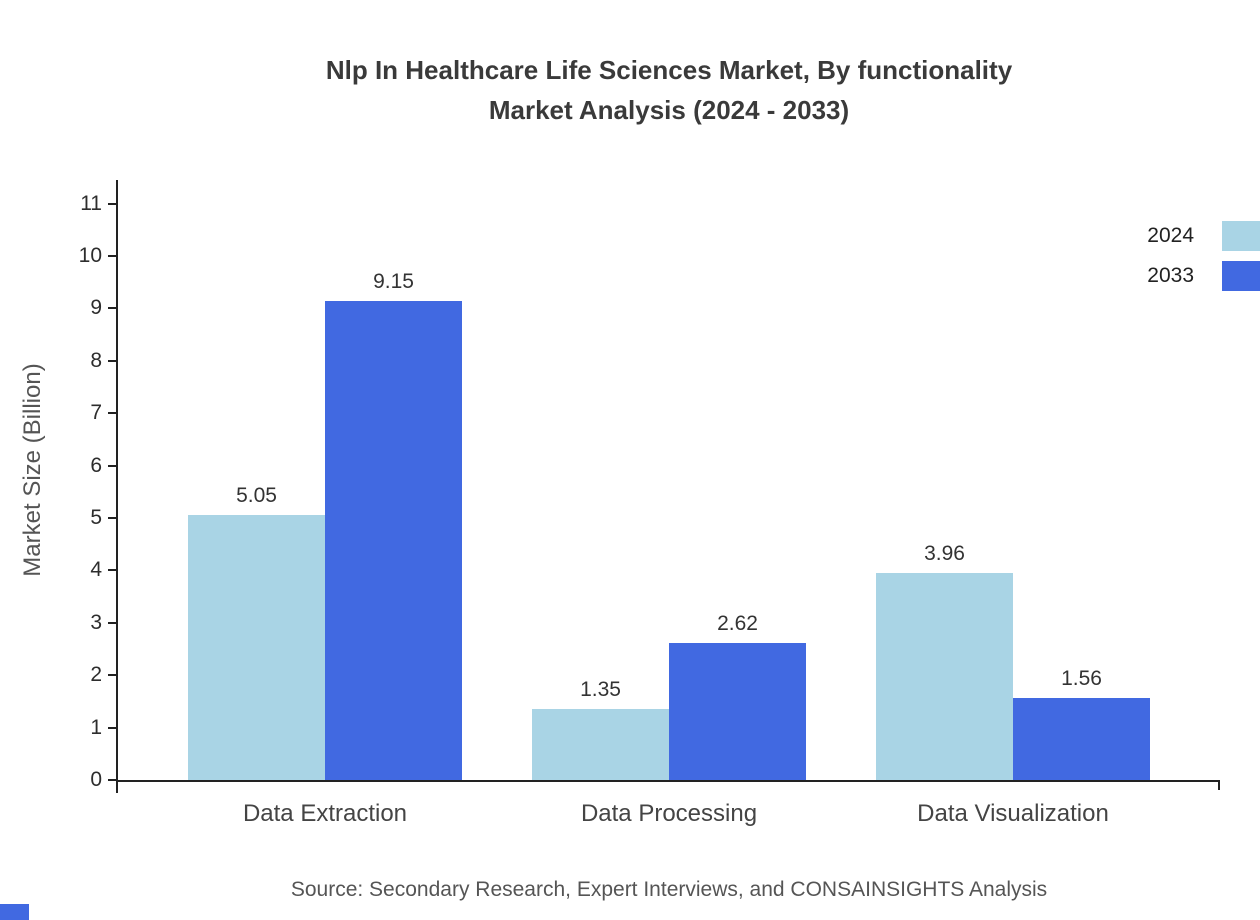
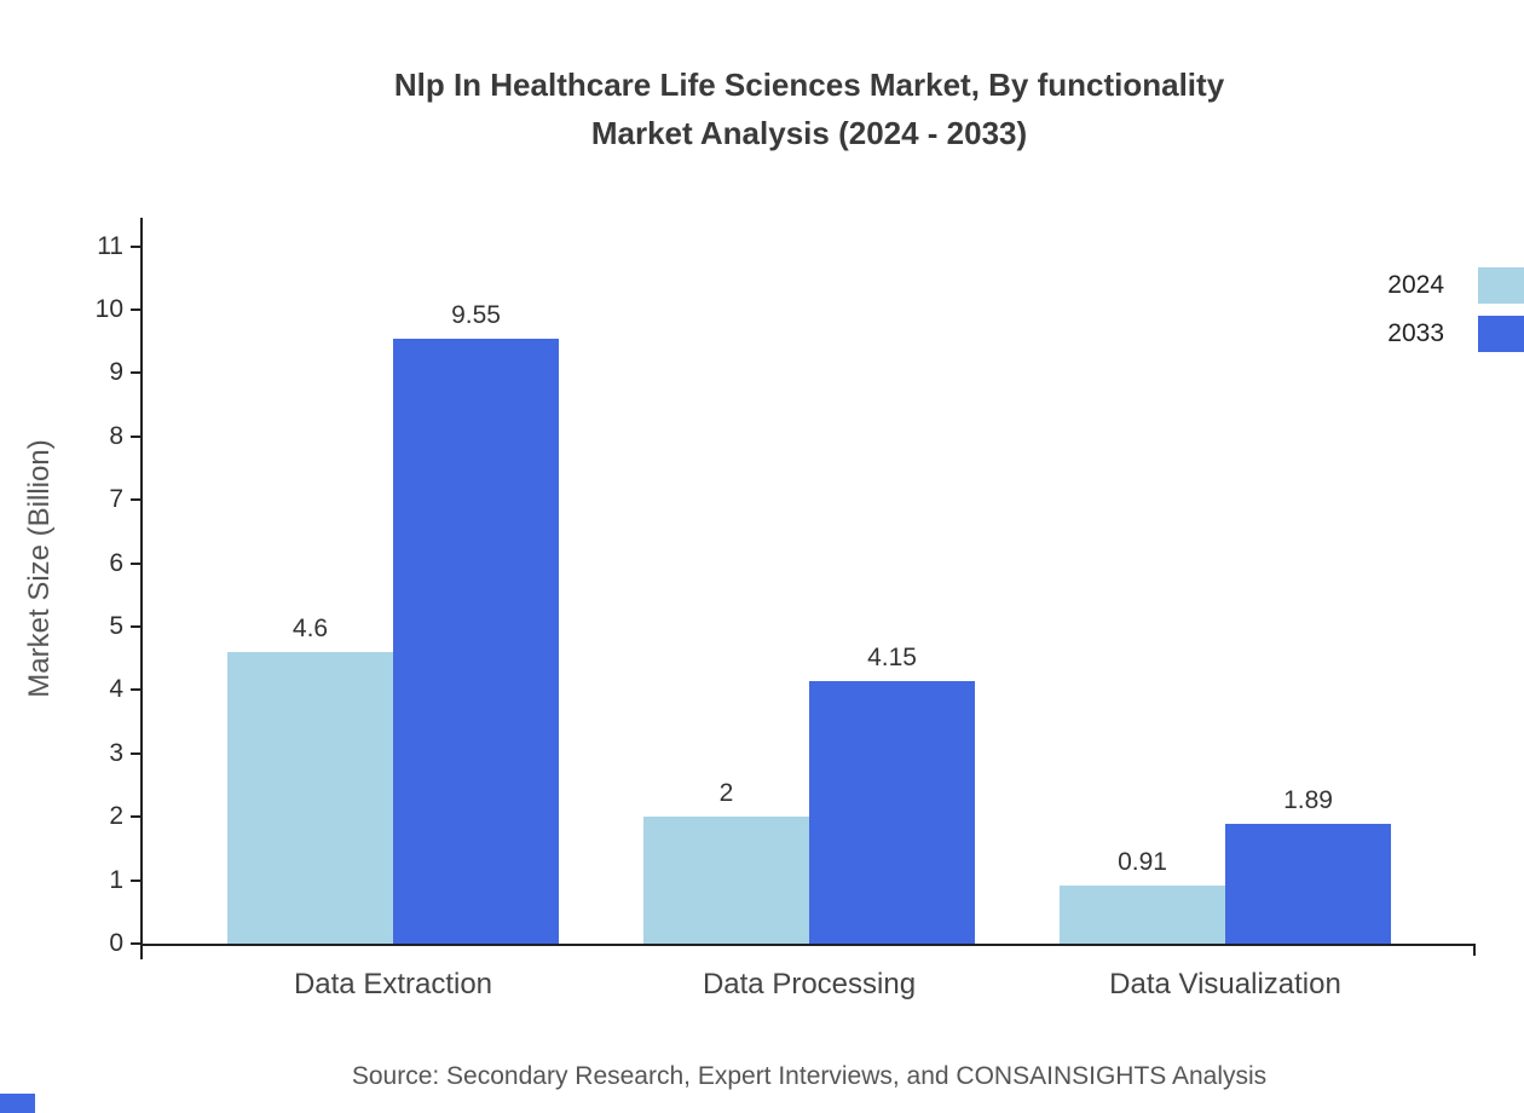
2024/Data Extraction: 5.05 -> 4.6
2033/Data Extraction: 9.15 -> 9.55
2024/Data Processing: 1.35 -> 2
2033/Data Processing: 2.62 -> 4.15
2024/Data Visualization: 3.96 -> 0.91
2033/Data Visualization: 1.56 -> 1.89
